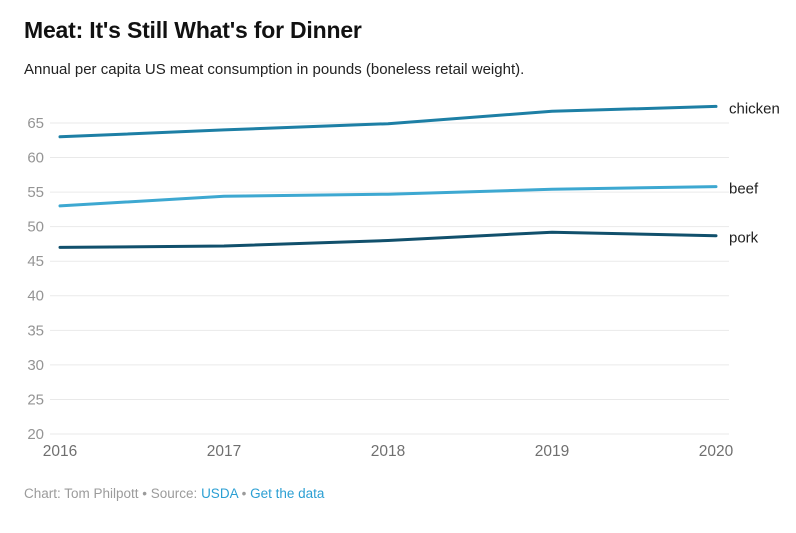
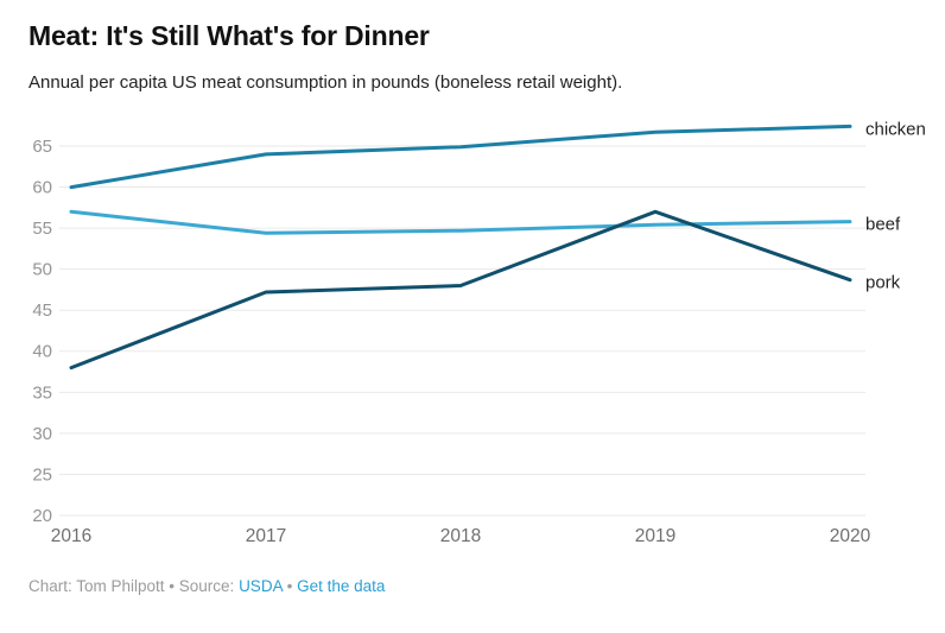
chicken/2016: 63 -> 60
beef/2016: 53 -> 57
pork/2016: 47 -> 38
pork/2019: 49 -> 57
